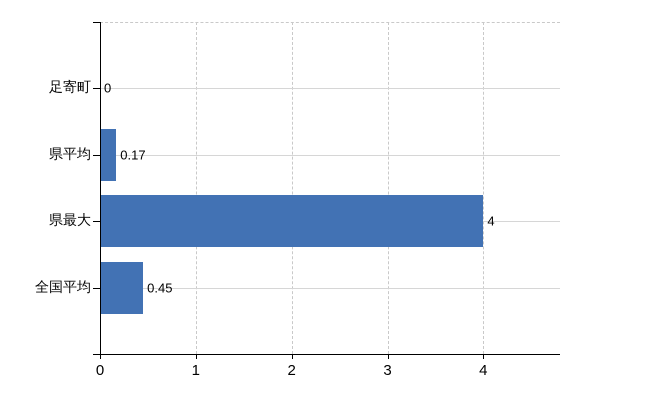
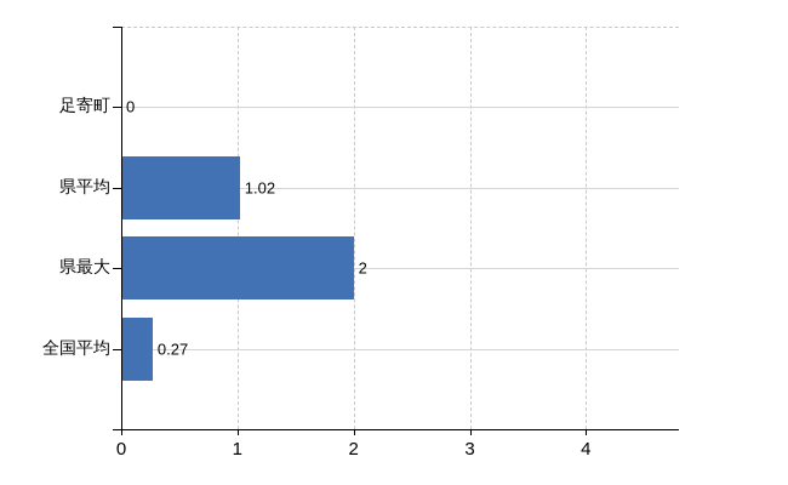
県平均: 0.17 -> 1.02
県最大: 4 -> 2
全国平均: 0.45 -> 0.27
